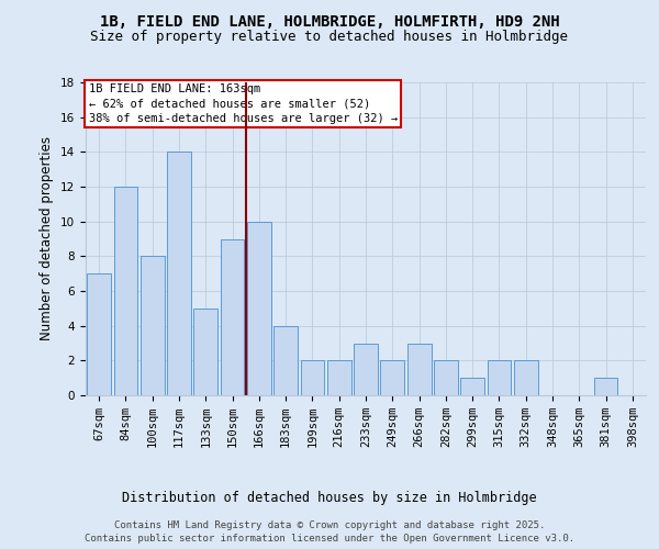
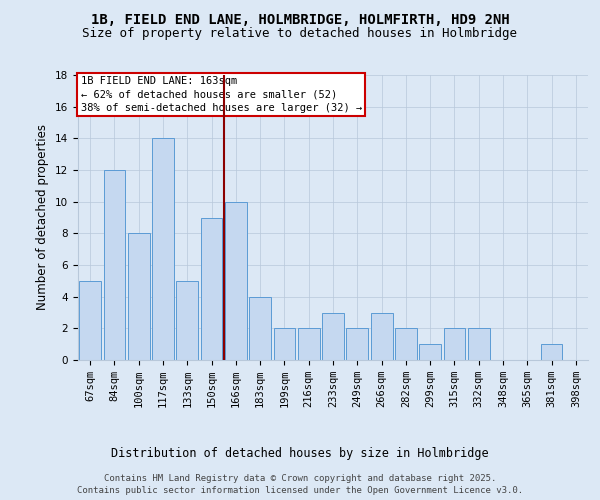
67sqm: 7 -> 5
